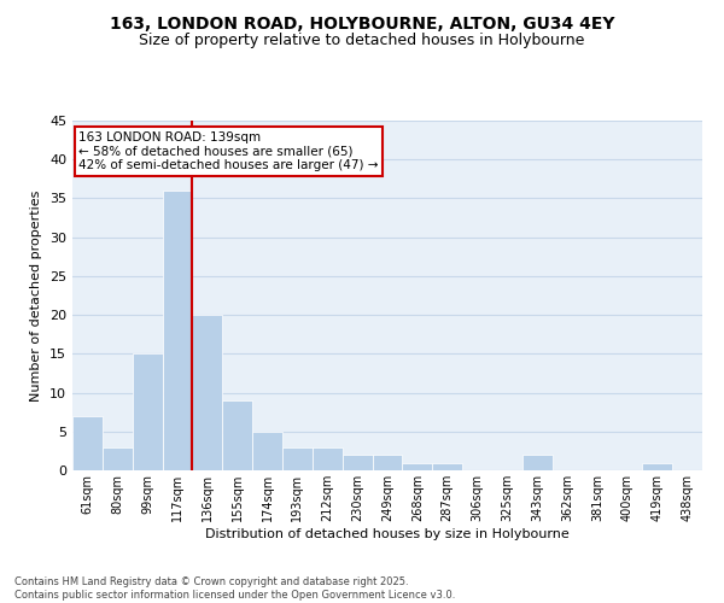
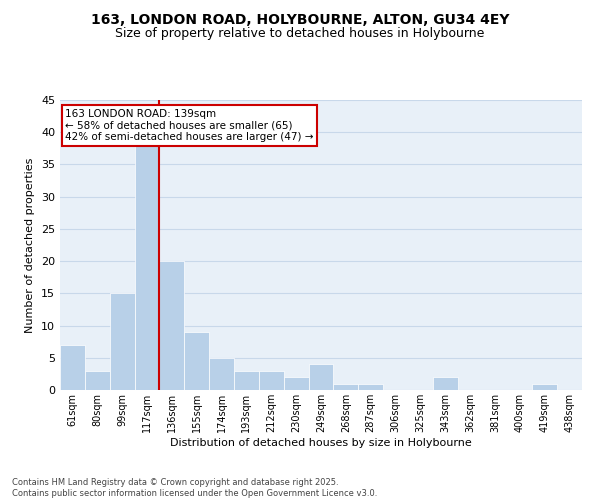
117sqm: 36 -> 38
249sqm: 2 -> 4
